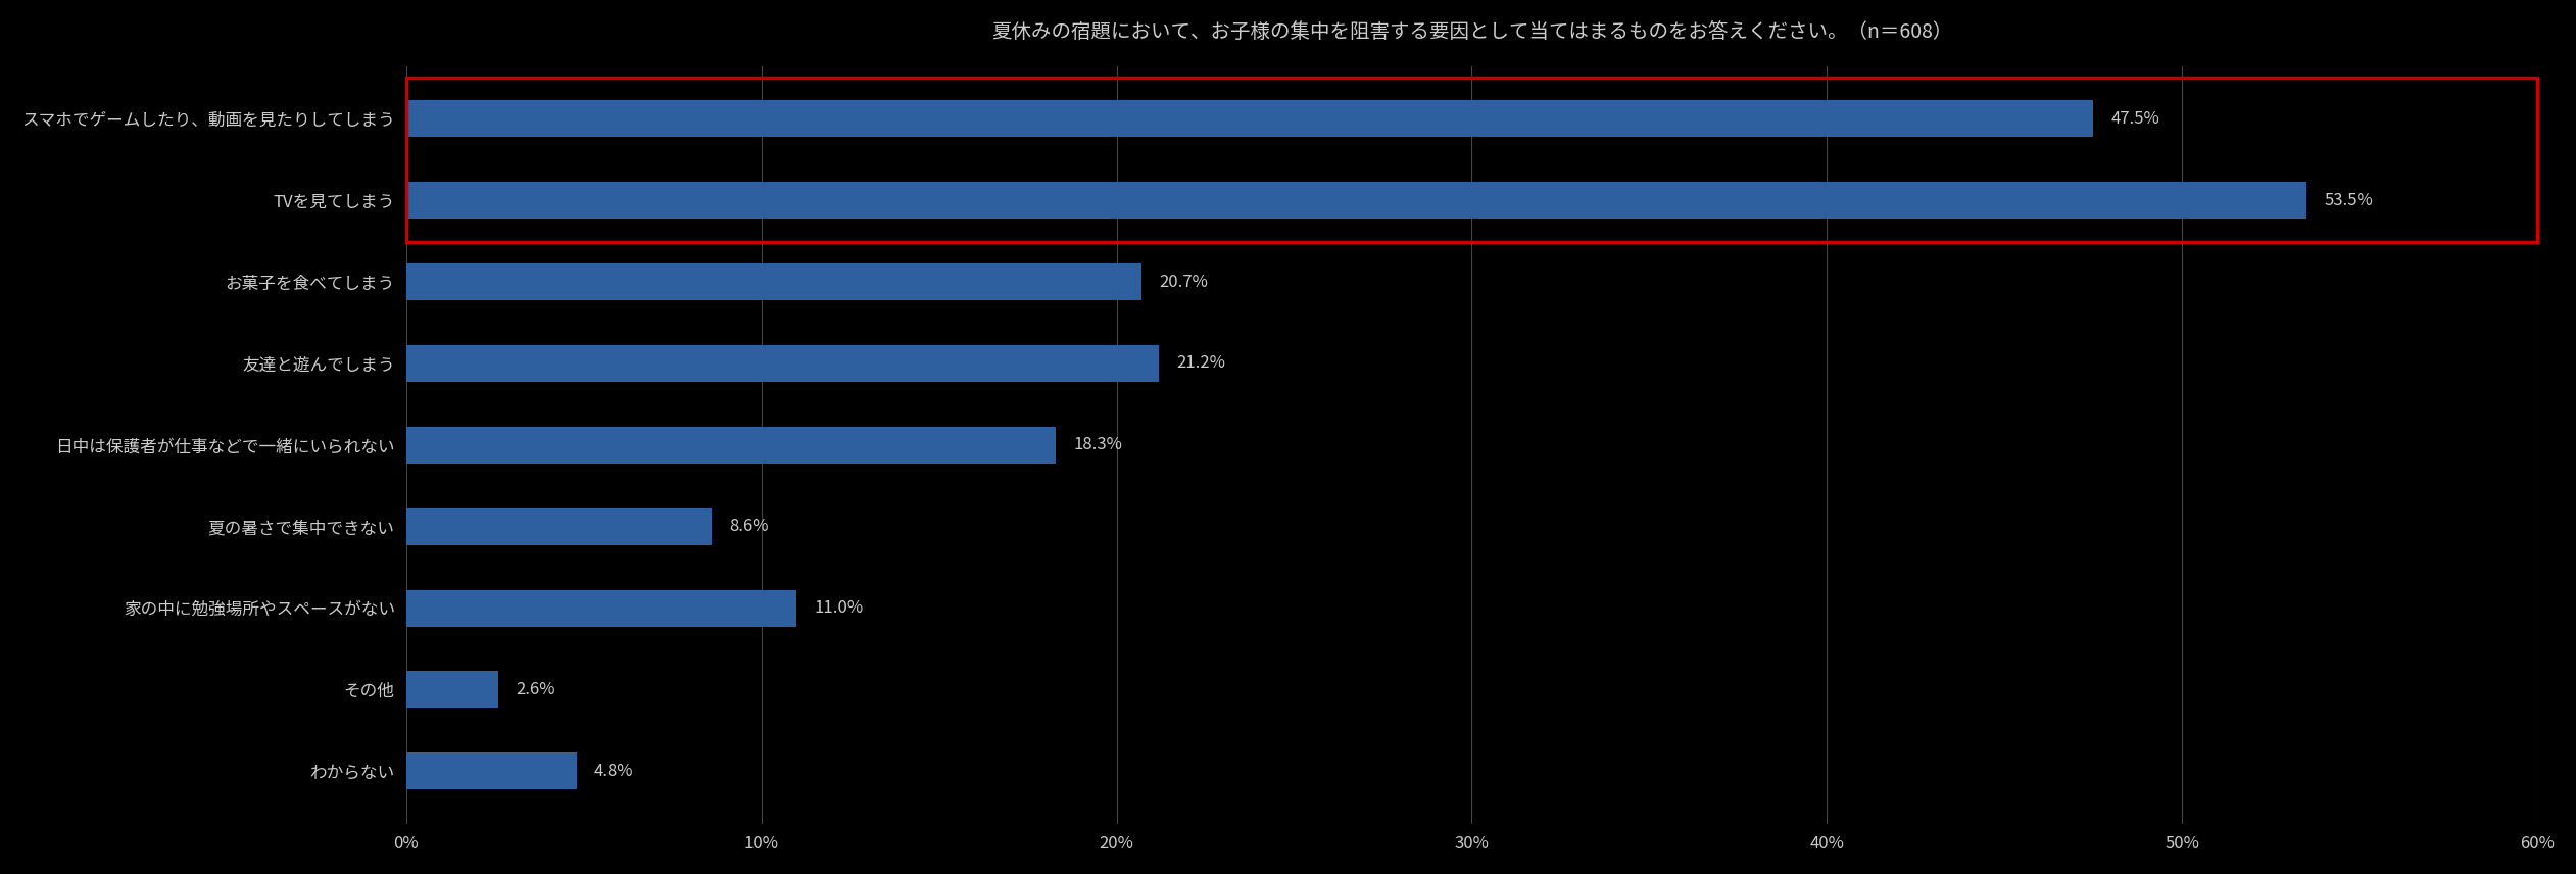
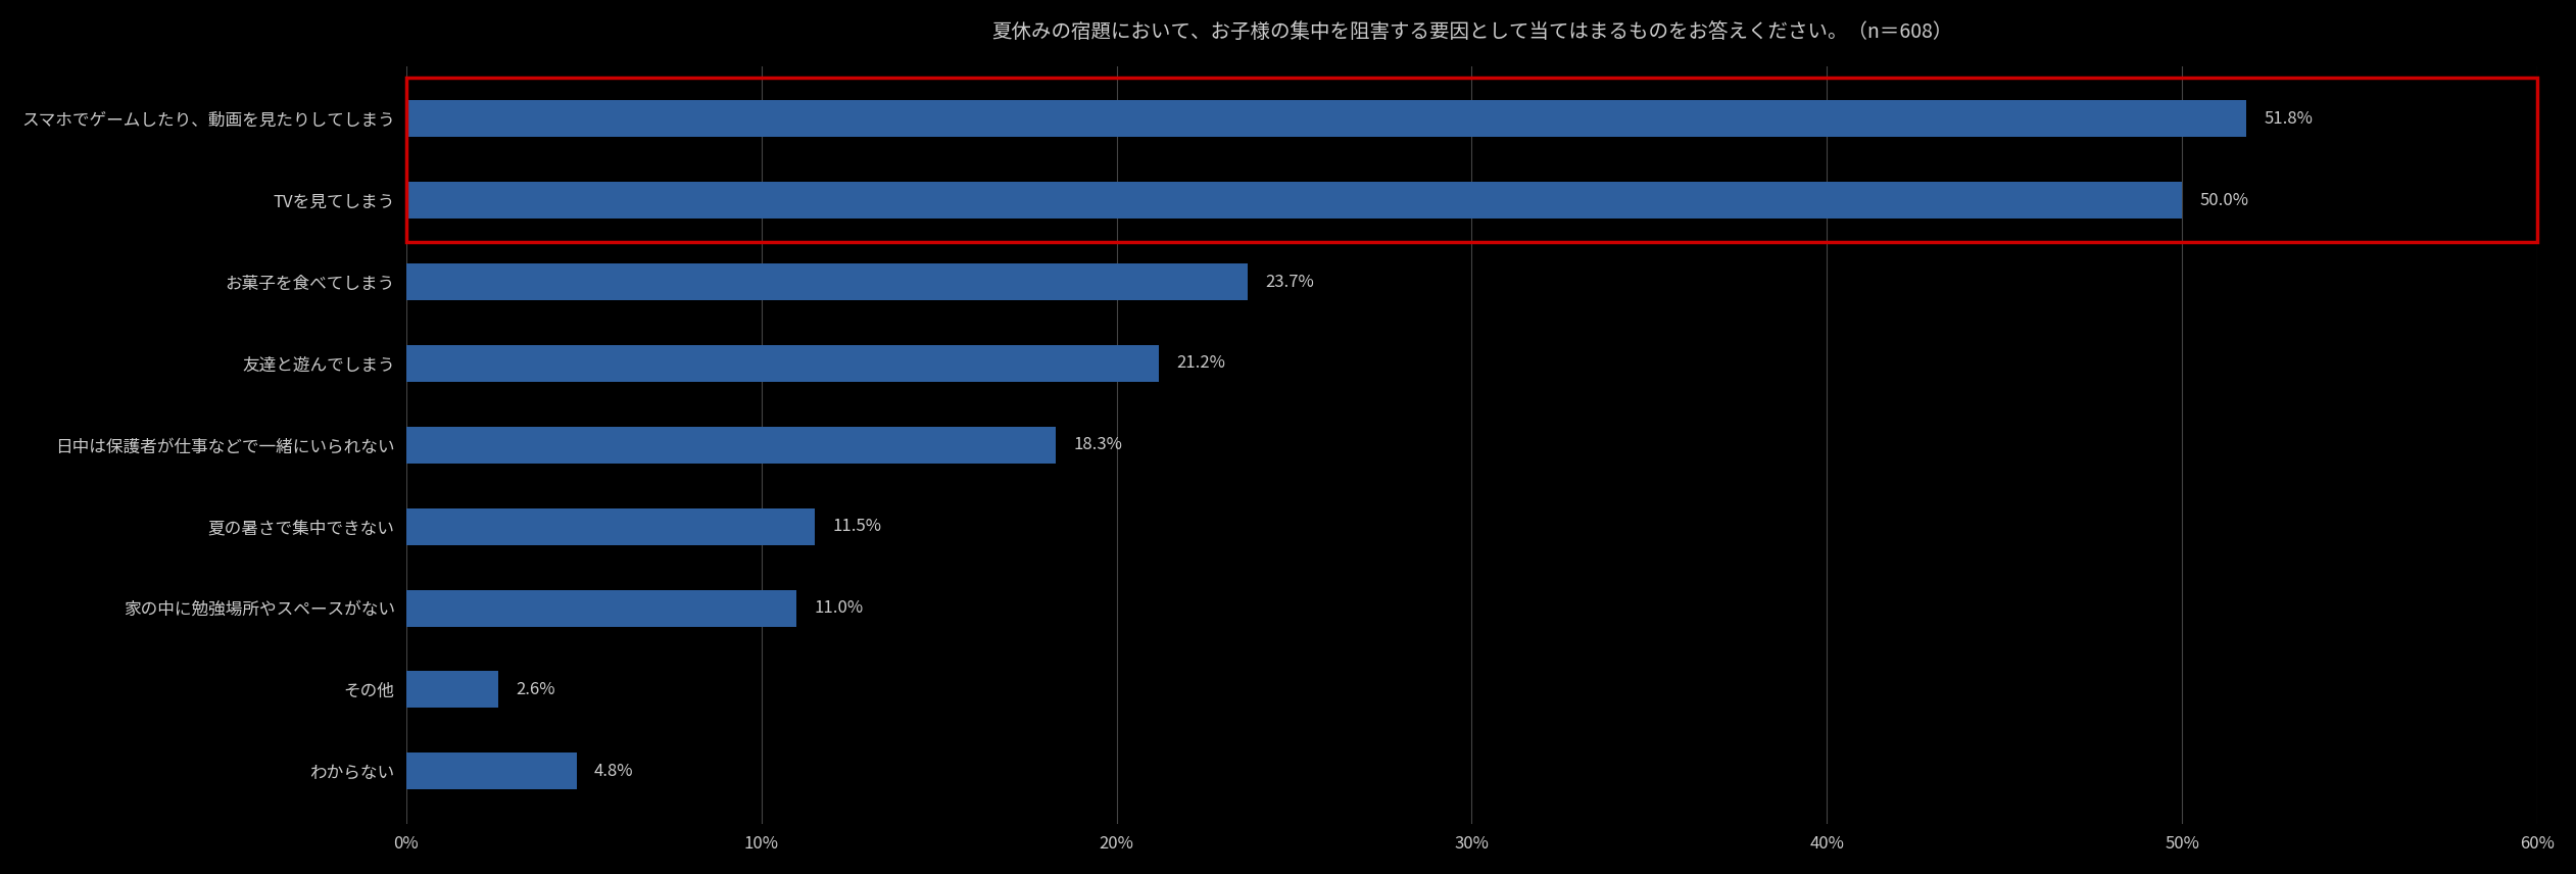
スマホでゲームしたり、動画を見たりしてしまう: 47.5% -> 51.8%
TVを見てしまう: 53.5% -> 50.0%
お菓子を食べてしまう: 20.7% -> 23.7%
夏の暑さで集中できない: 8.6% -> 11.5%
